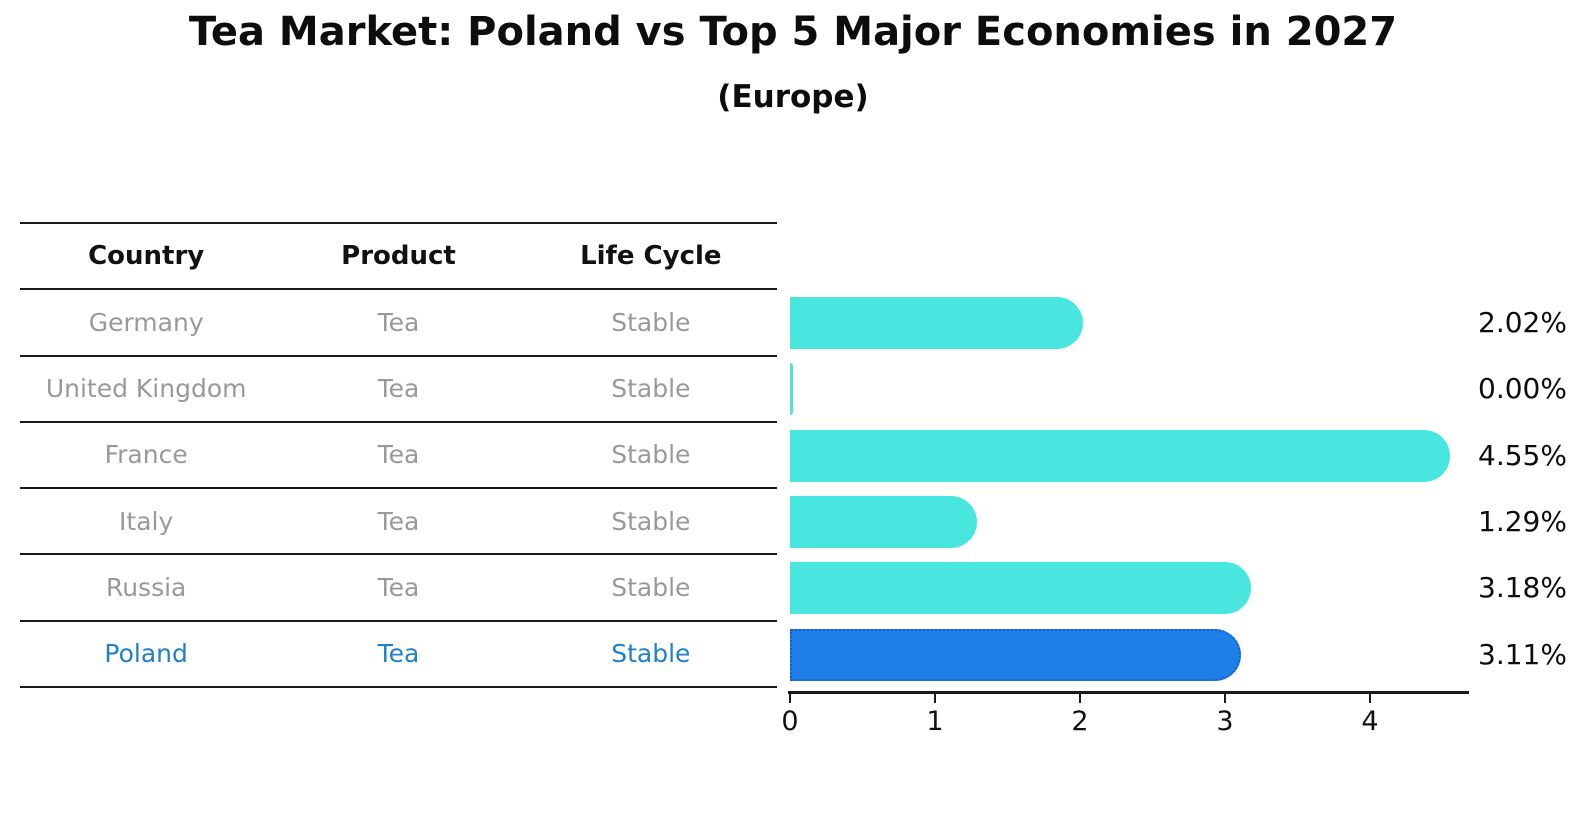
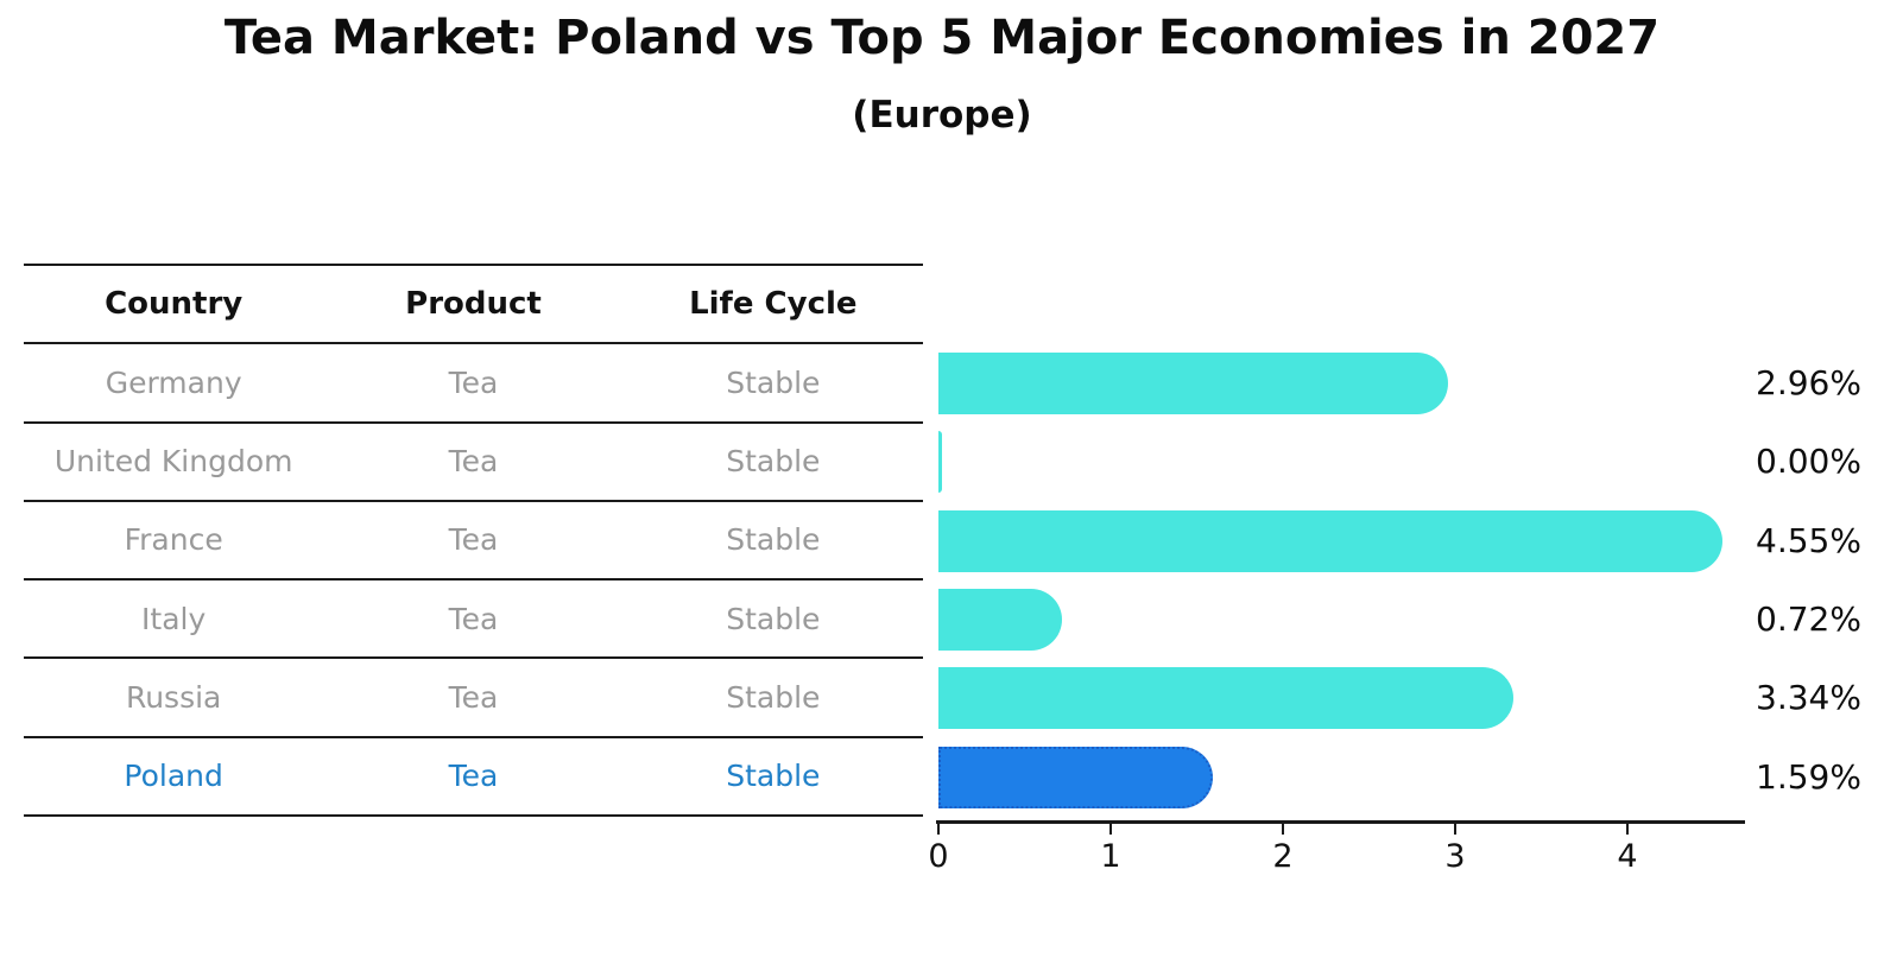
Germany: 2.02% -> 2.96%
Italy: 1.29% -> 0.72%
Russia: 3.18% -> 3.34%
Poland: 3.11% -> 1.59%
